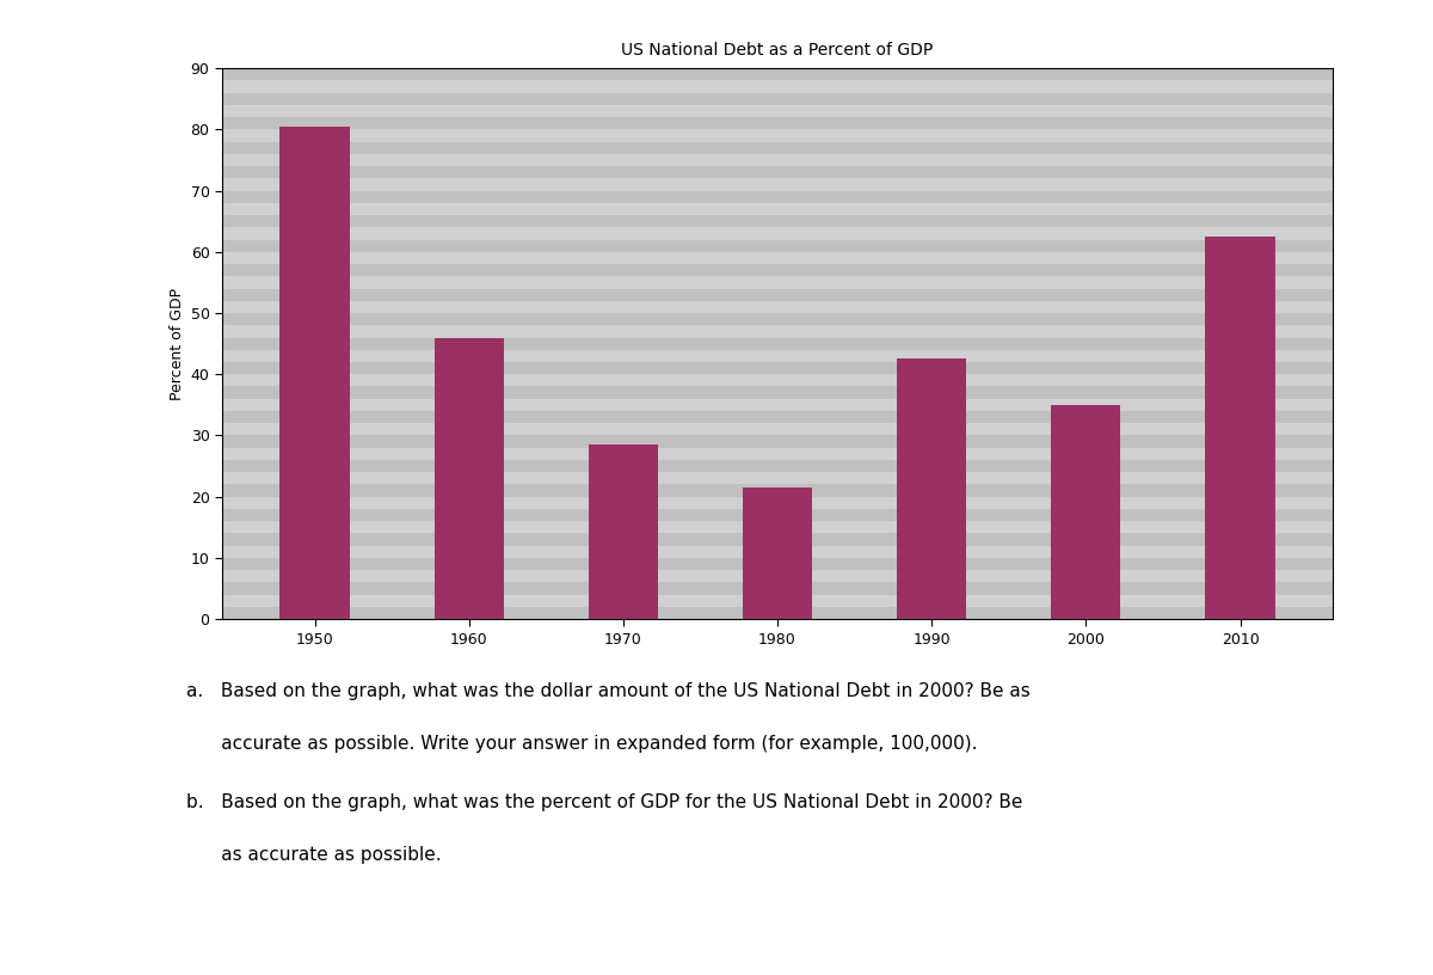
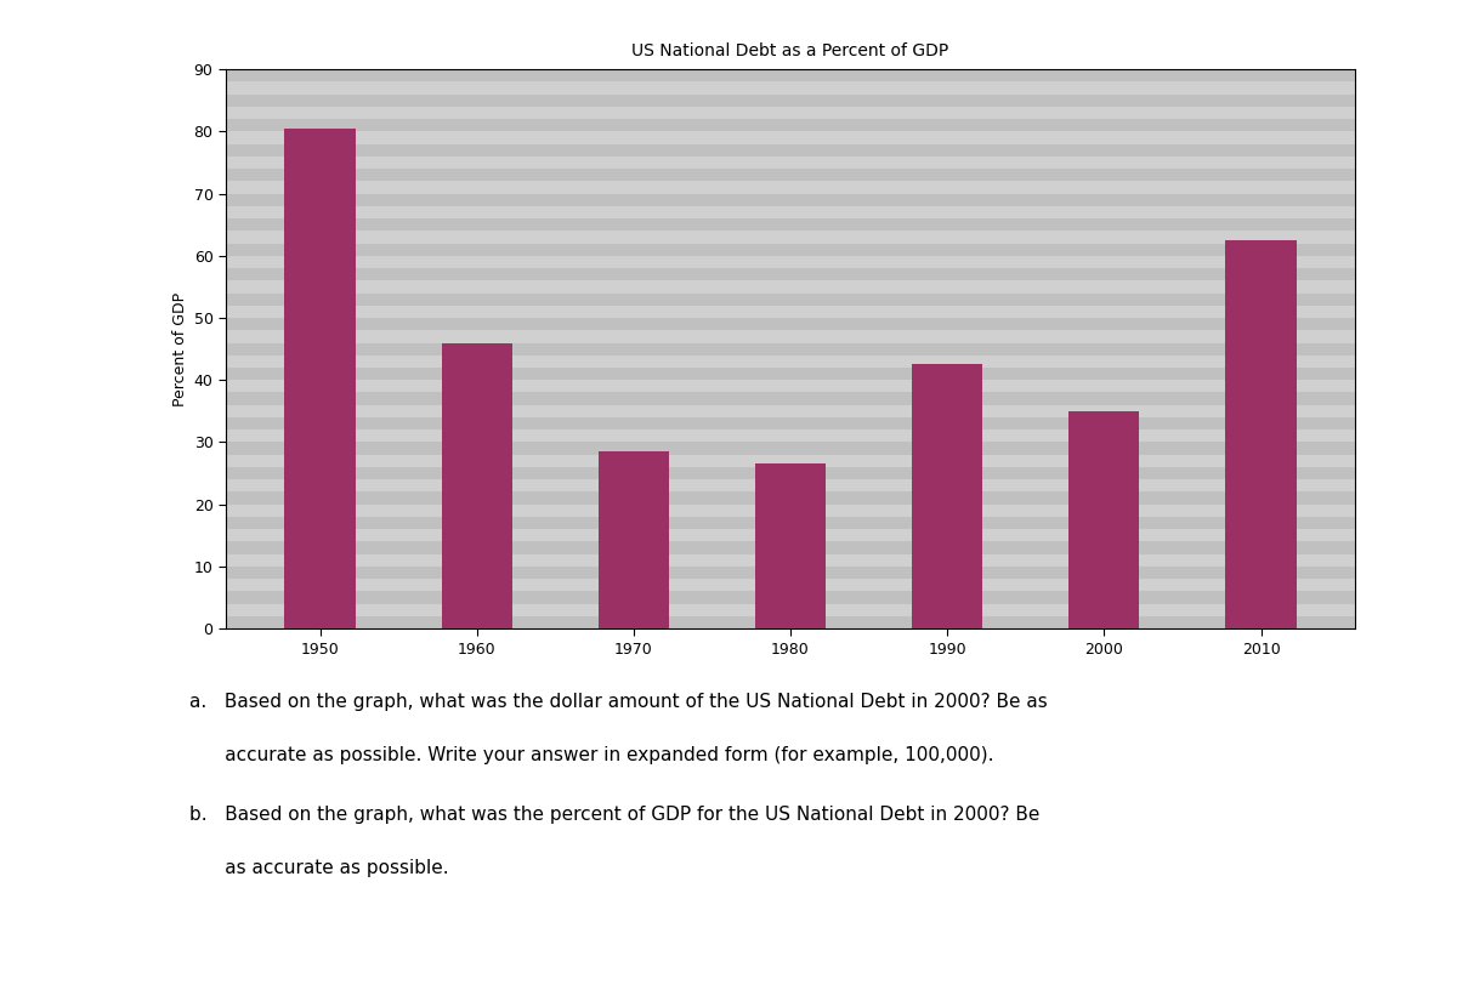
1980: 21.6 -> 26.5
